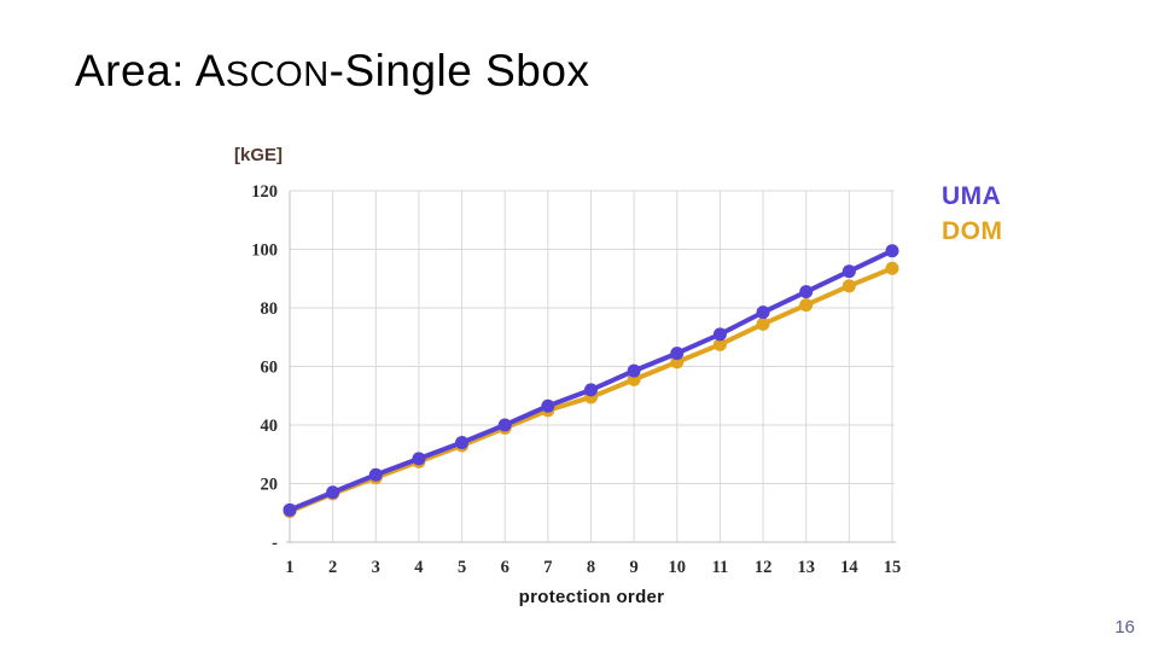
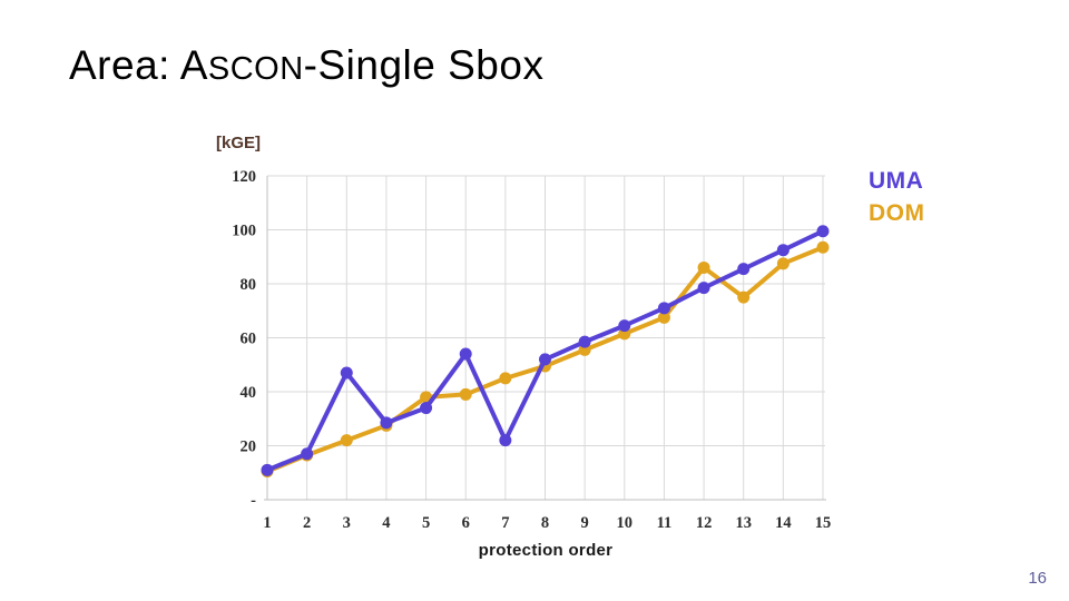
UMA/3: 23 -> 47
DOM/5: 33 -> 38
UMA/6: 40 -> 54
UMA/7: 46 -> 22
DOM/12: 74 -> 86
DOM/13: 81 -> 75
